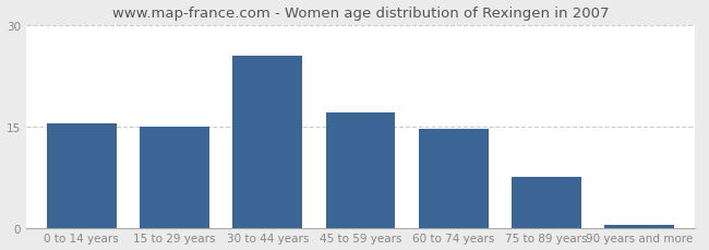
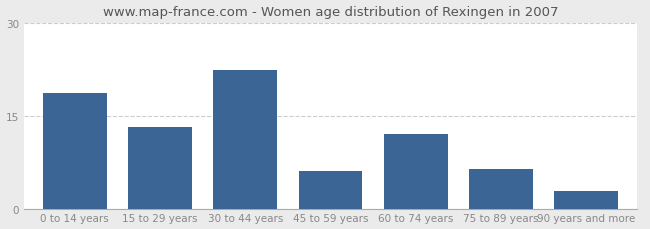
0 to 14 years: 15.5 -> 18.6
15 to 29 years: 15.0 -> 13.2
30 to 44 years: 25.5 -> 22.4
45 to 59 years: 17.0 -> 6.0
60 to 74 years: 14.7 -> 12.0
75 to 89 years: 7.5 -> 6.4
90 years and more: 0.4 -> 2.8
